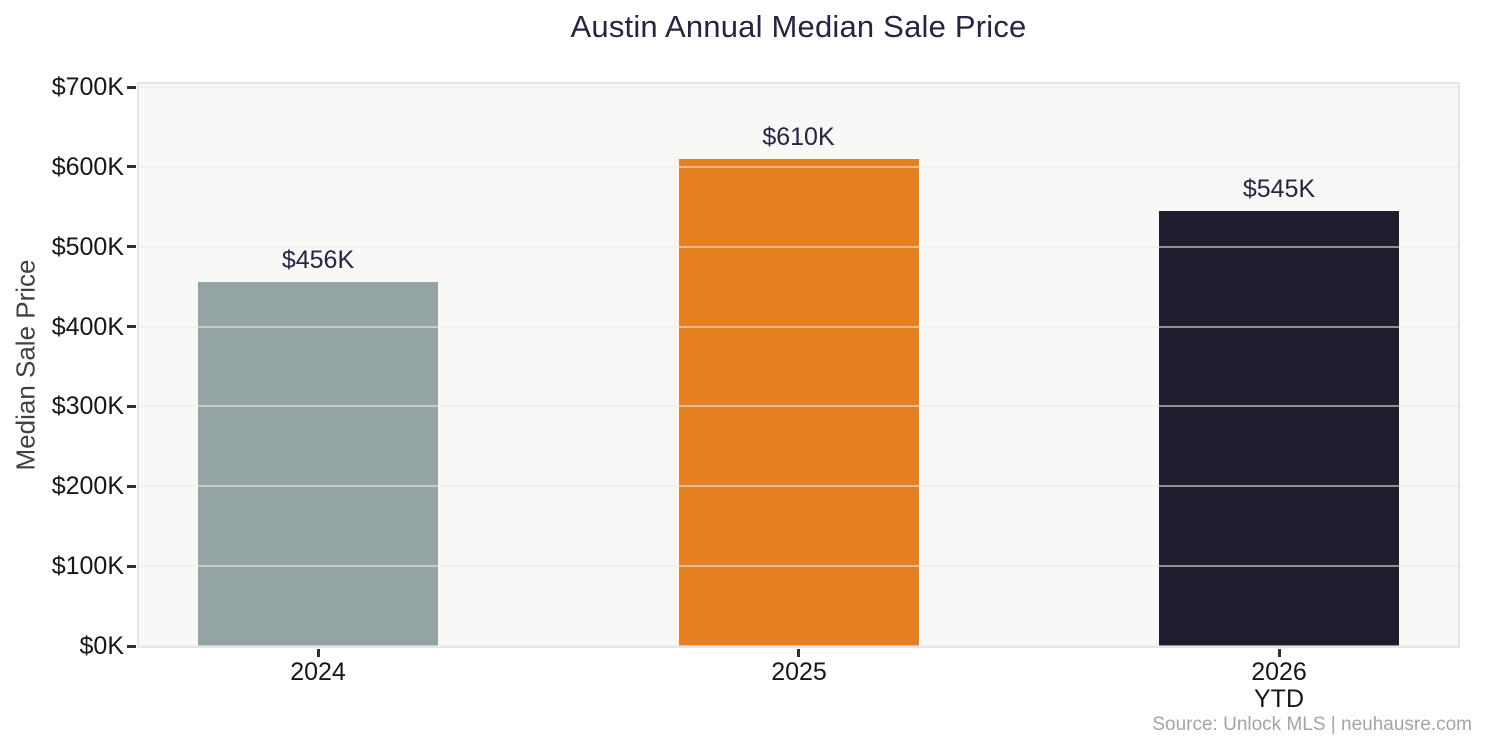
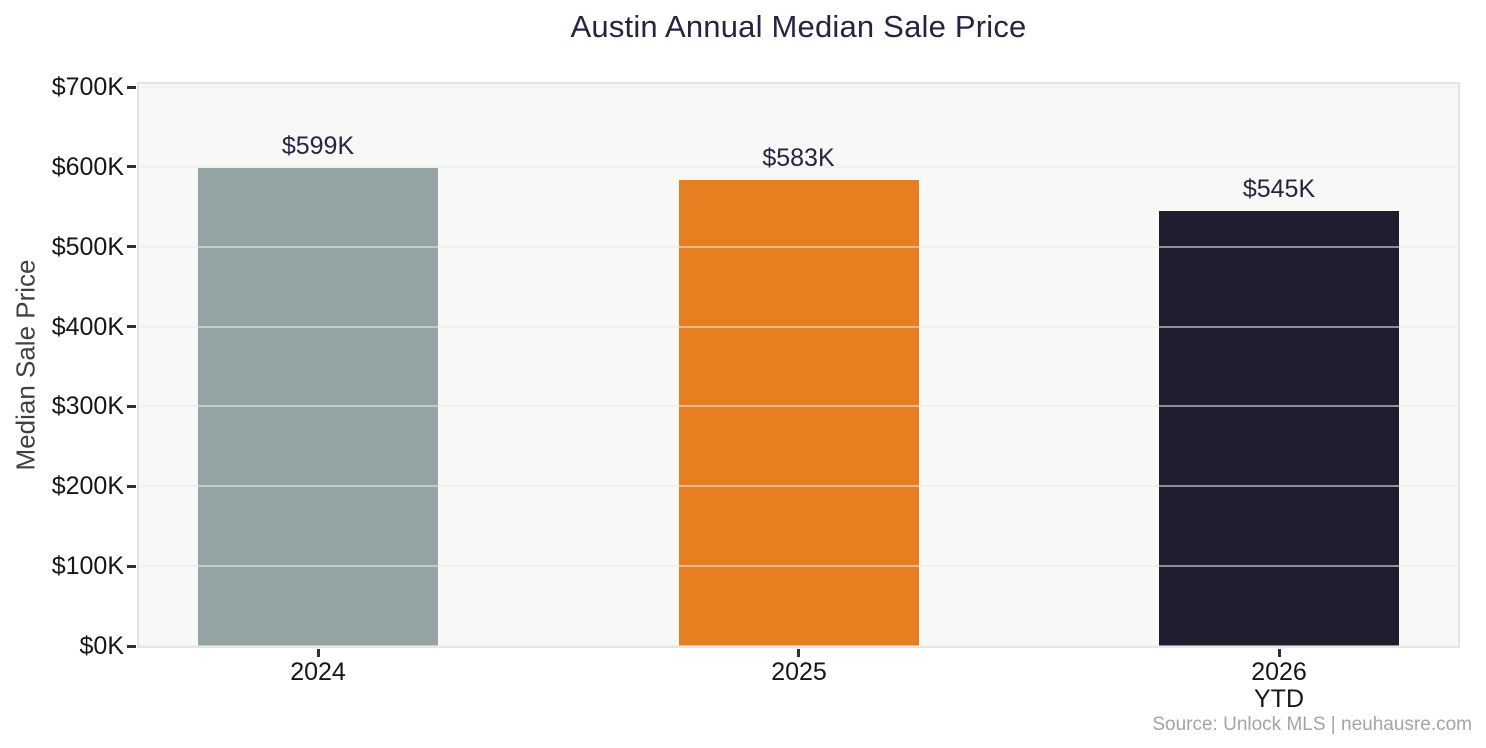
2024: $456K -> $599K
2025: $610K -> $583K
